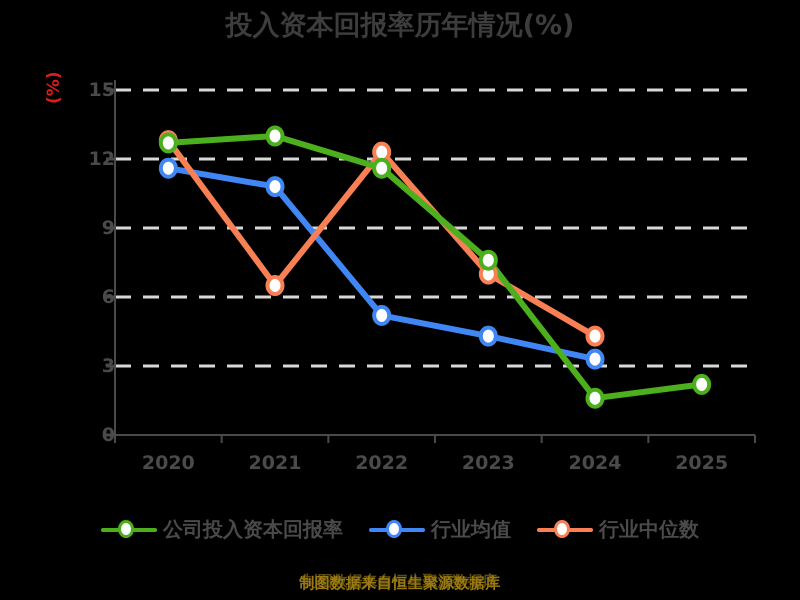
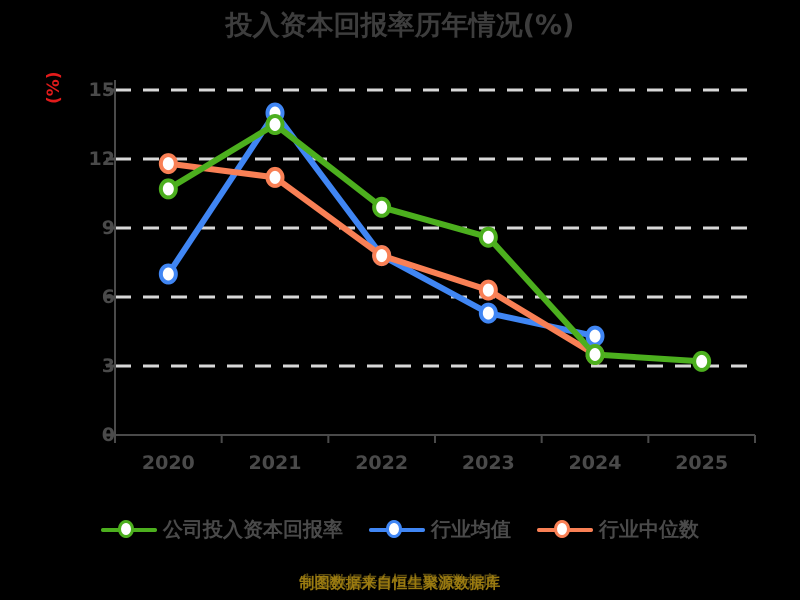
公司投入资本回报率/2020: 12.7 -> 10.7
行业均值/2020: 11.6 -> 7.0
行业中位数/2020: 12.8 -> 11.8
公司投入资本回报率/2021: 13.0 -> 13.5
行业均值/2021: 10.8 -> 14.0
行业中位数/2021: 6.5 -> 11.2
公司投入资本回报率/2022: 11.6 -> 9.9
行业均值/2022: 5.2 -> 7.8
行业中位数/2022: 12.3 -> 7.8
公司投入资本回报率/2023: 7.6 -> 8.6
行业均值/2023: 4.3 -> 5.3
行业中位数/2023: 7.0 -> 6.3
公司投入资本回报率/2024: 1.6 -> 3.5
行业均值/2024: 3.3 -> 4.3
行业中位数/2024: 4.3 -> 3.5
公司投入资本回报率/2025: 2.2 -> 3.2
